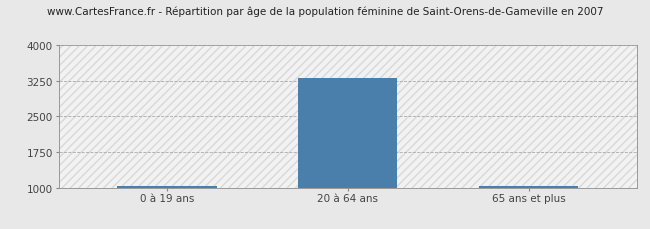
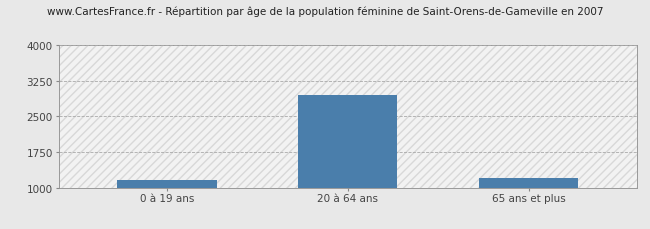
0 à 19 ans: 1040 -> 1150
20 à 64 ans: 3300 -> 2950
65 ans et plus: 1040 -> 1200
